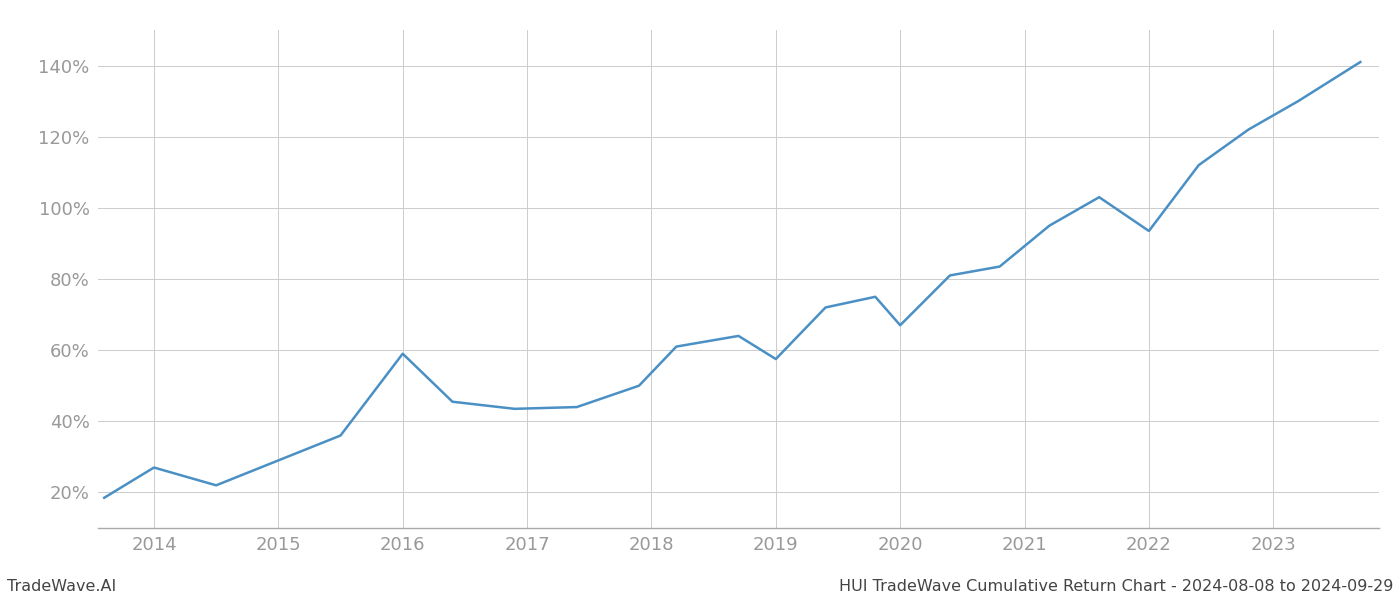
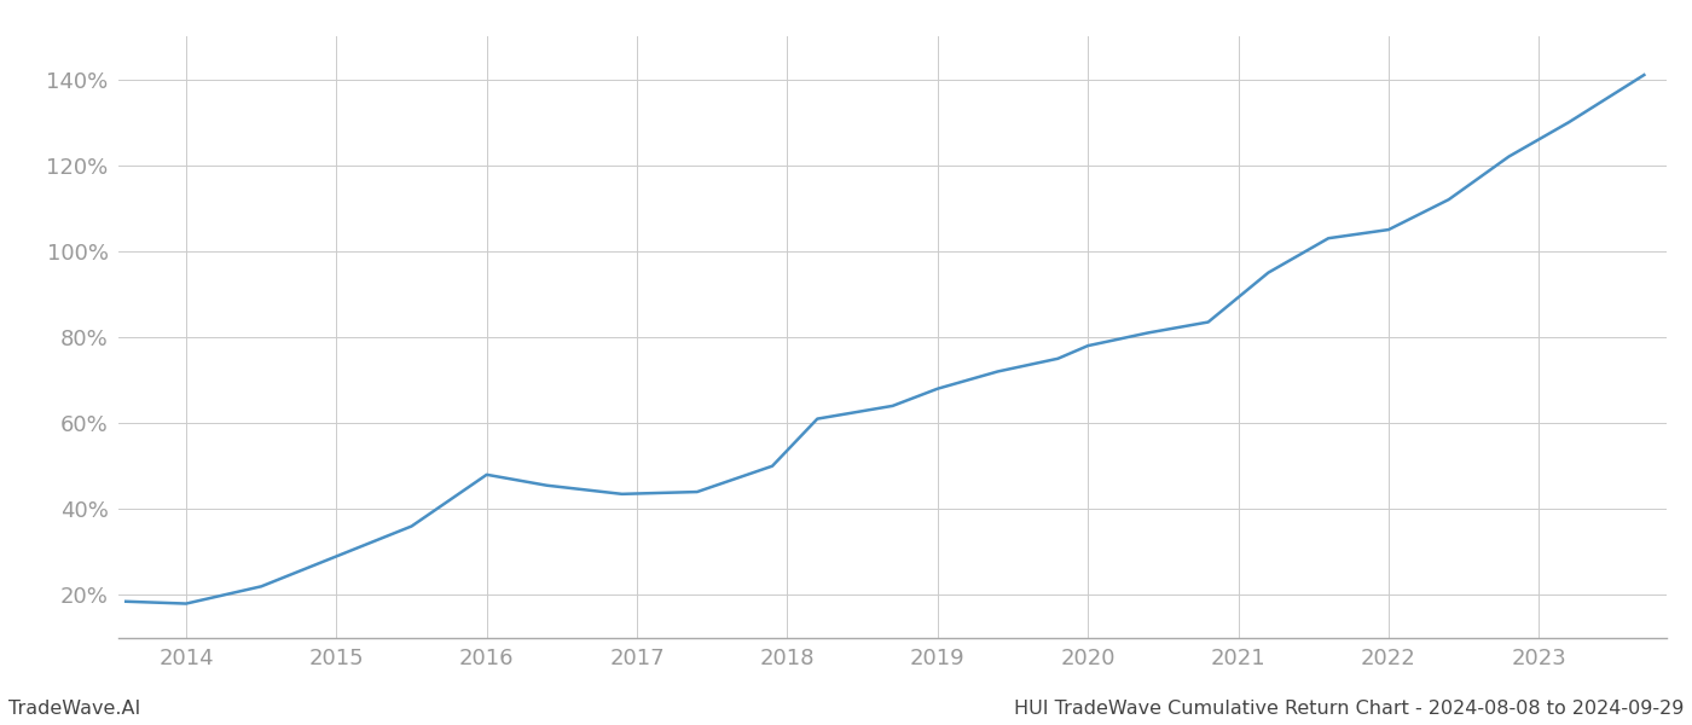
2014: 27.0% -> 18.0%
2016: 59.0% -> 48.0%
2019: 57.5% -> 68.0%
2020: 67.0% -> 78.0%
2022: 93.5% -> 105.0%
